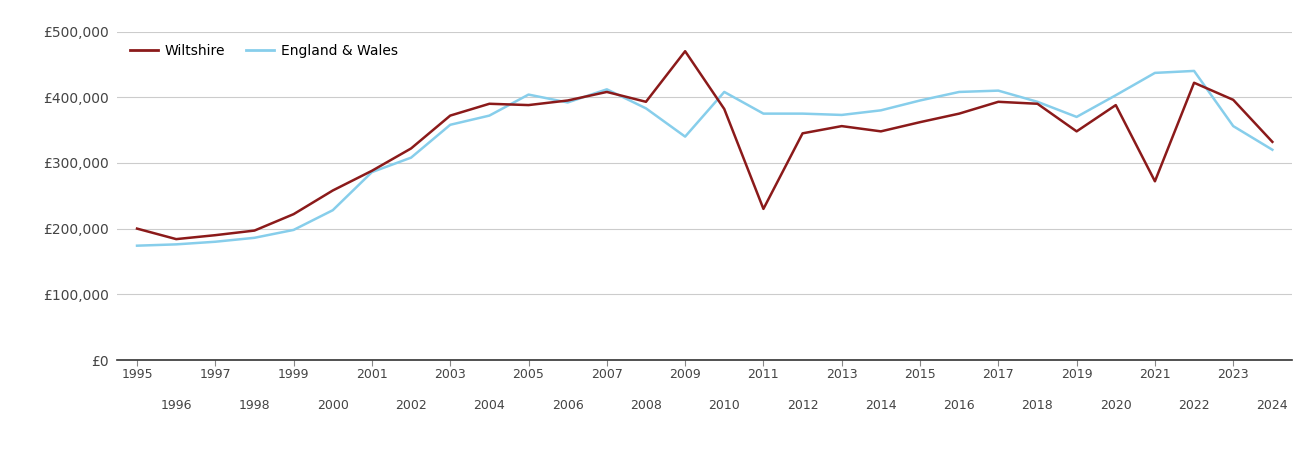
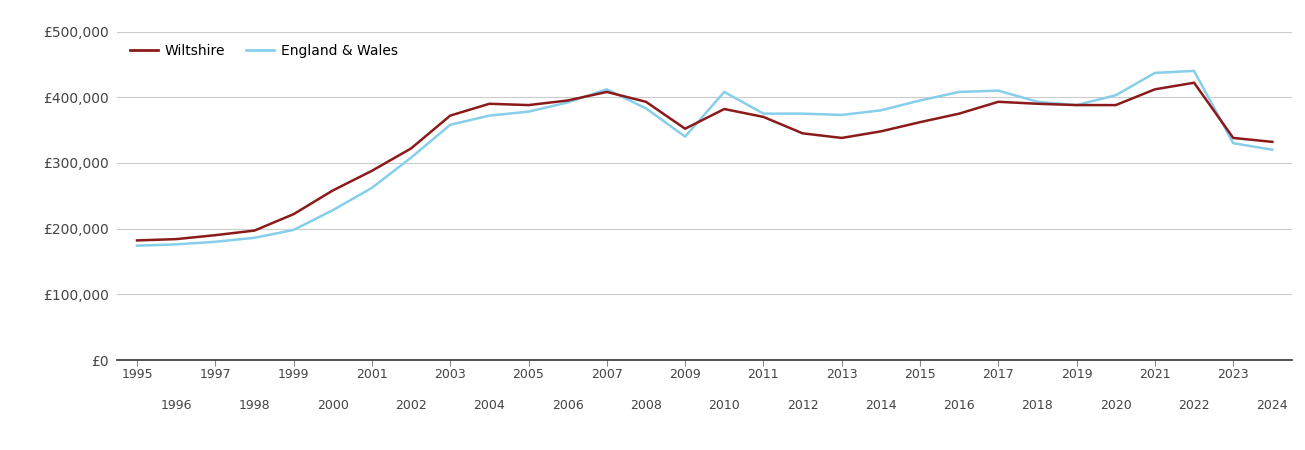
Wiltshire/1995: £200,000 -> £182,000
England & Wales/2001: £286,000 -> £262,000
England & Wales/2005: £404,000 -> £378,000
Wiltshire/2009: £470,000 -> £352,000
Wiltshire/2011: £230,000 -> £370,000
Wiltshire/2013: £356,000 -> £338,000
Wiltshire/2019: £348,000 -> £388,000
England & Wales/2019: £370,000 -> £388,000
Wiltshire/2021: £272,000 -> £412,000
Wiltshire/2023: £396,000 -> £338,000
England & Wales/2023: £356,000 -> £330,000
